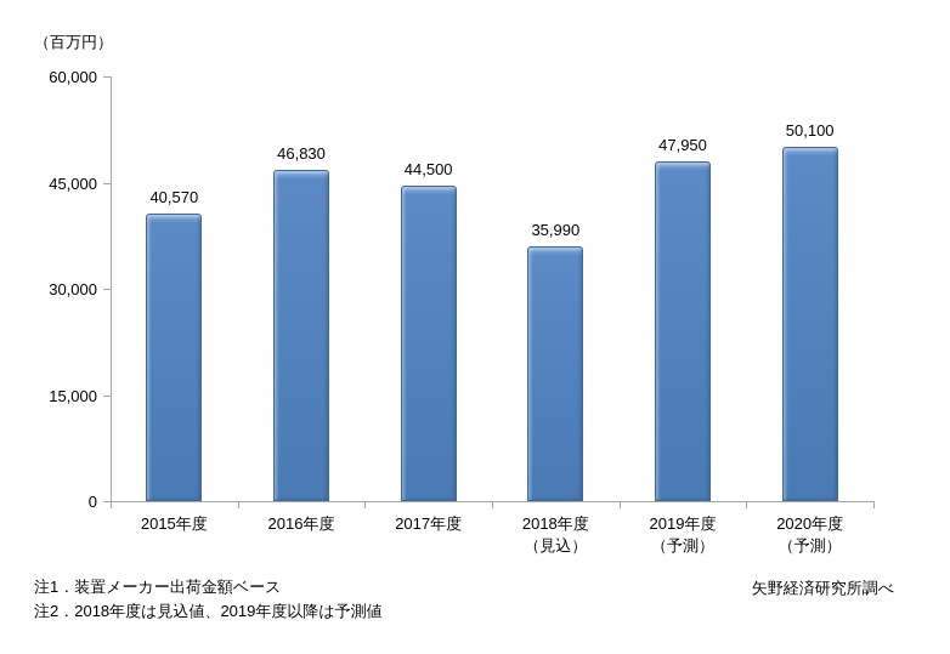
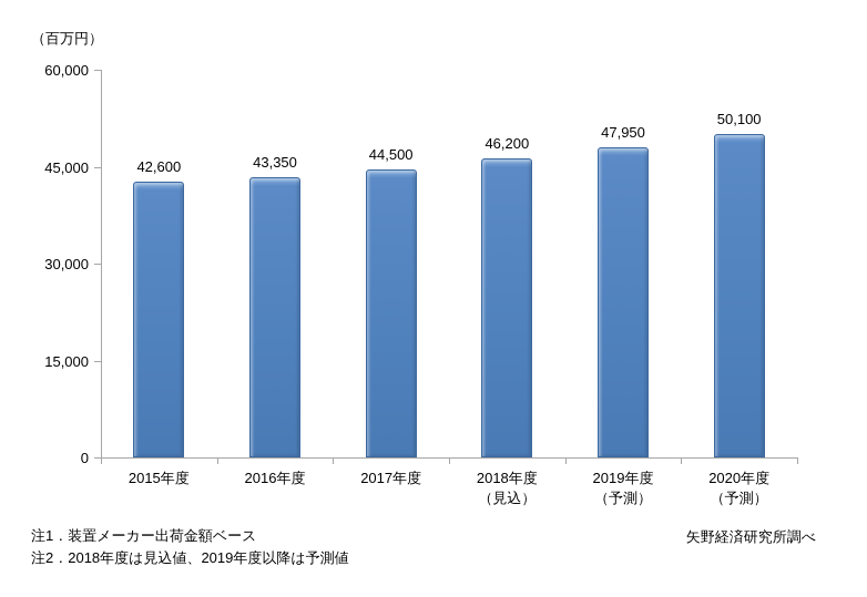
2015年度: 40,570 -> 42,600
2016年度: 46,830 -> 43,350
2018年度 （見込）: 35,990 -> 46,200
